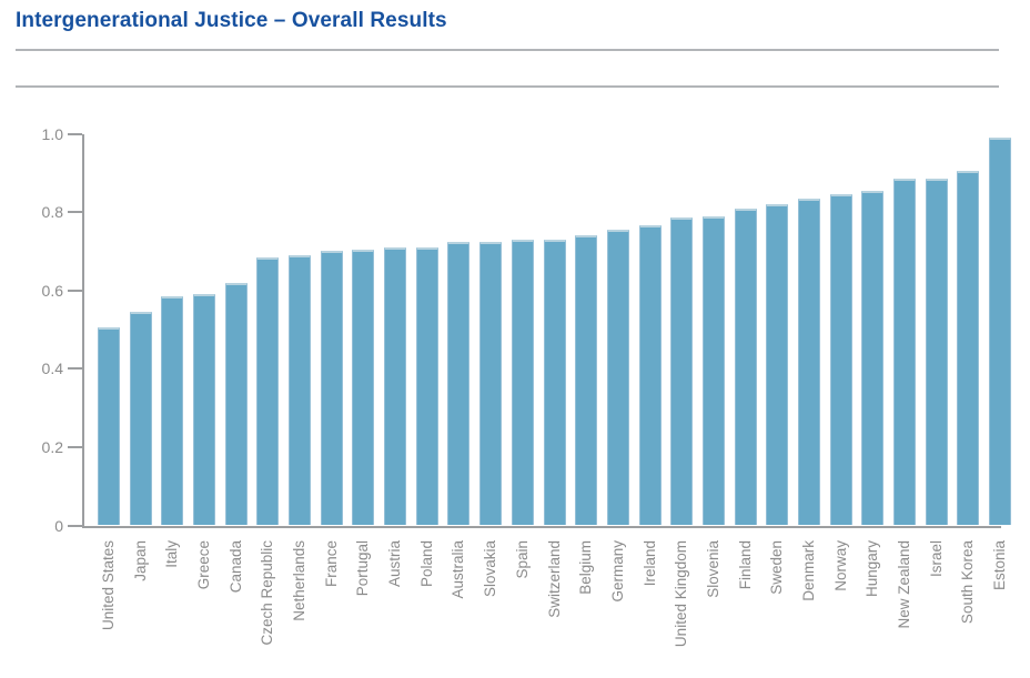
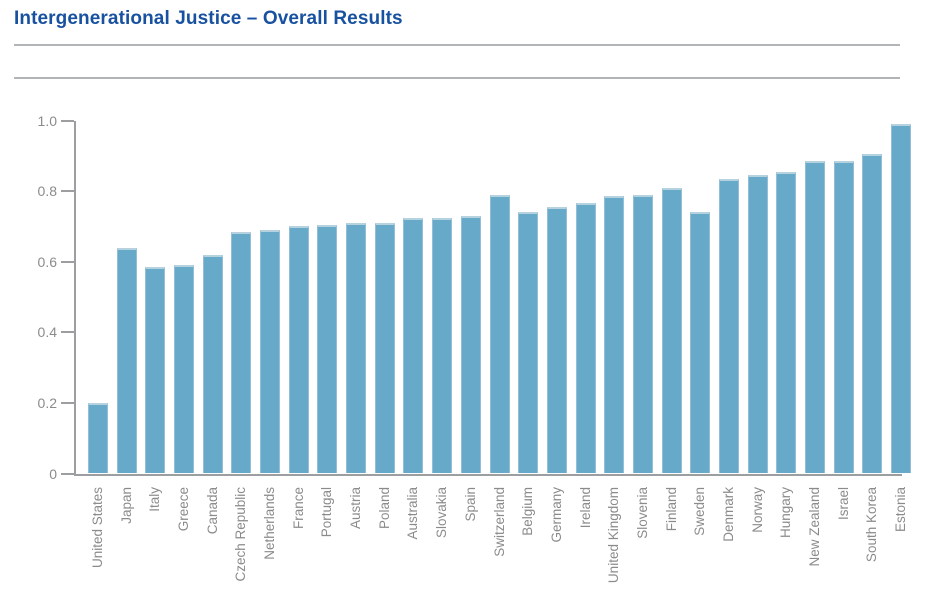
United States: 0.51 -> 0.20
Japan: 0.55 -> 0.64
Switzerland: 0.73 -> 0.79
Sweden: 0.82 -> 0.74
